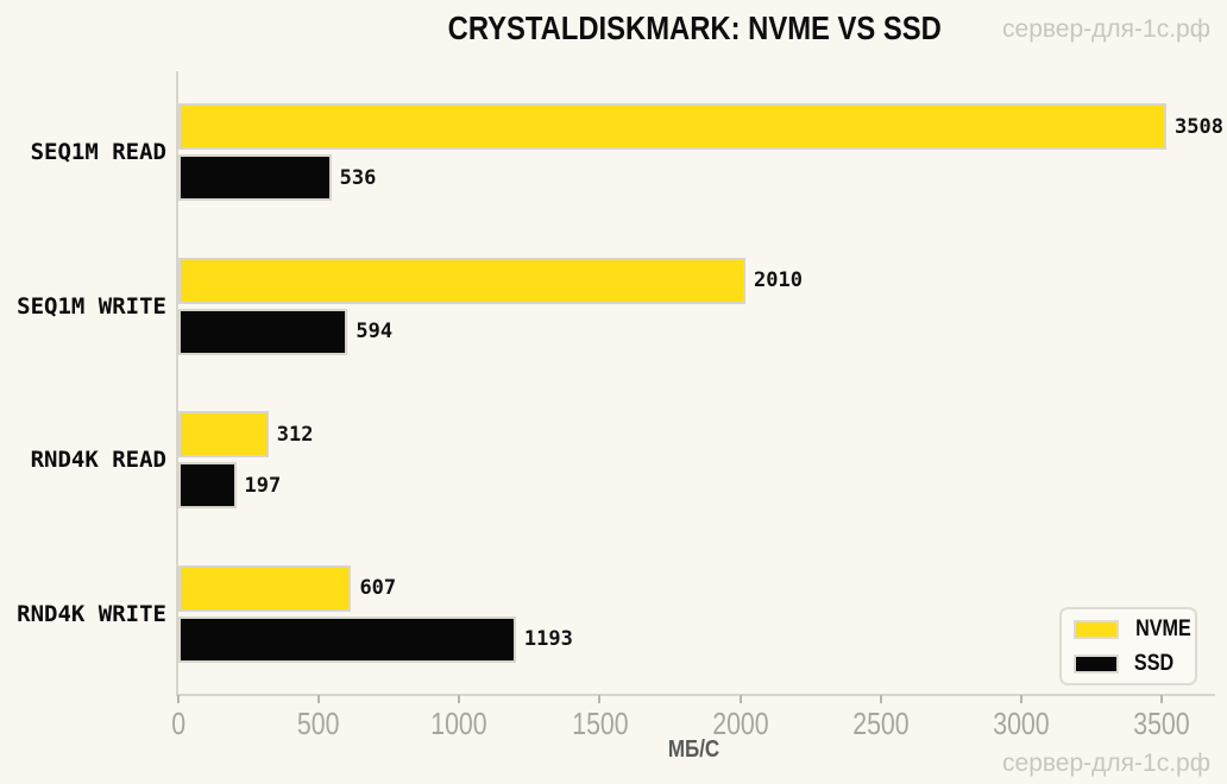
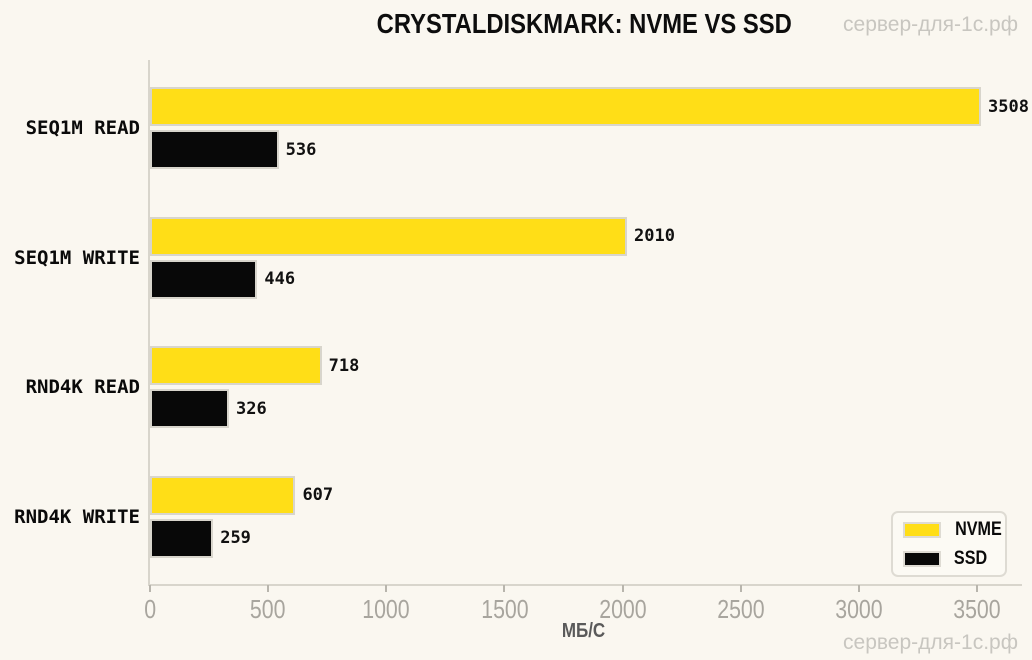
SSD/SEQ1M WRITE: 594 -> 446
NVME/RND4K READ: 312 -> 718
SSD/RND4K READ: 197 -> 326
SSD/RND4K WRITE: 1193 -> 259
